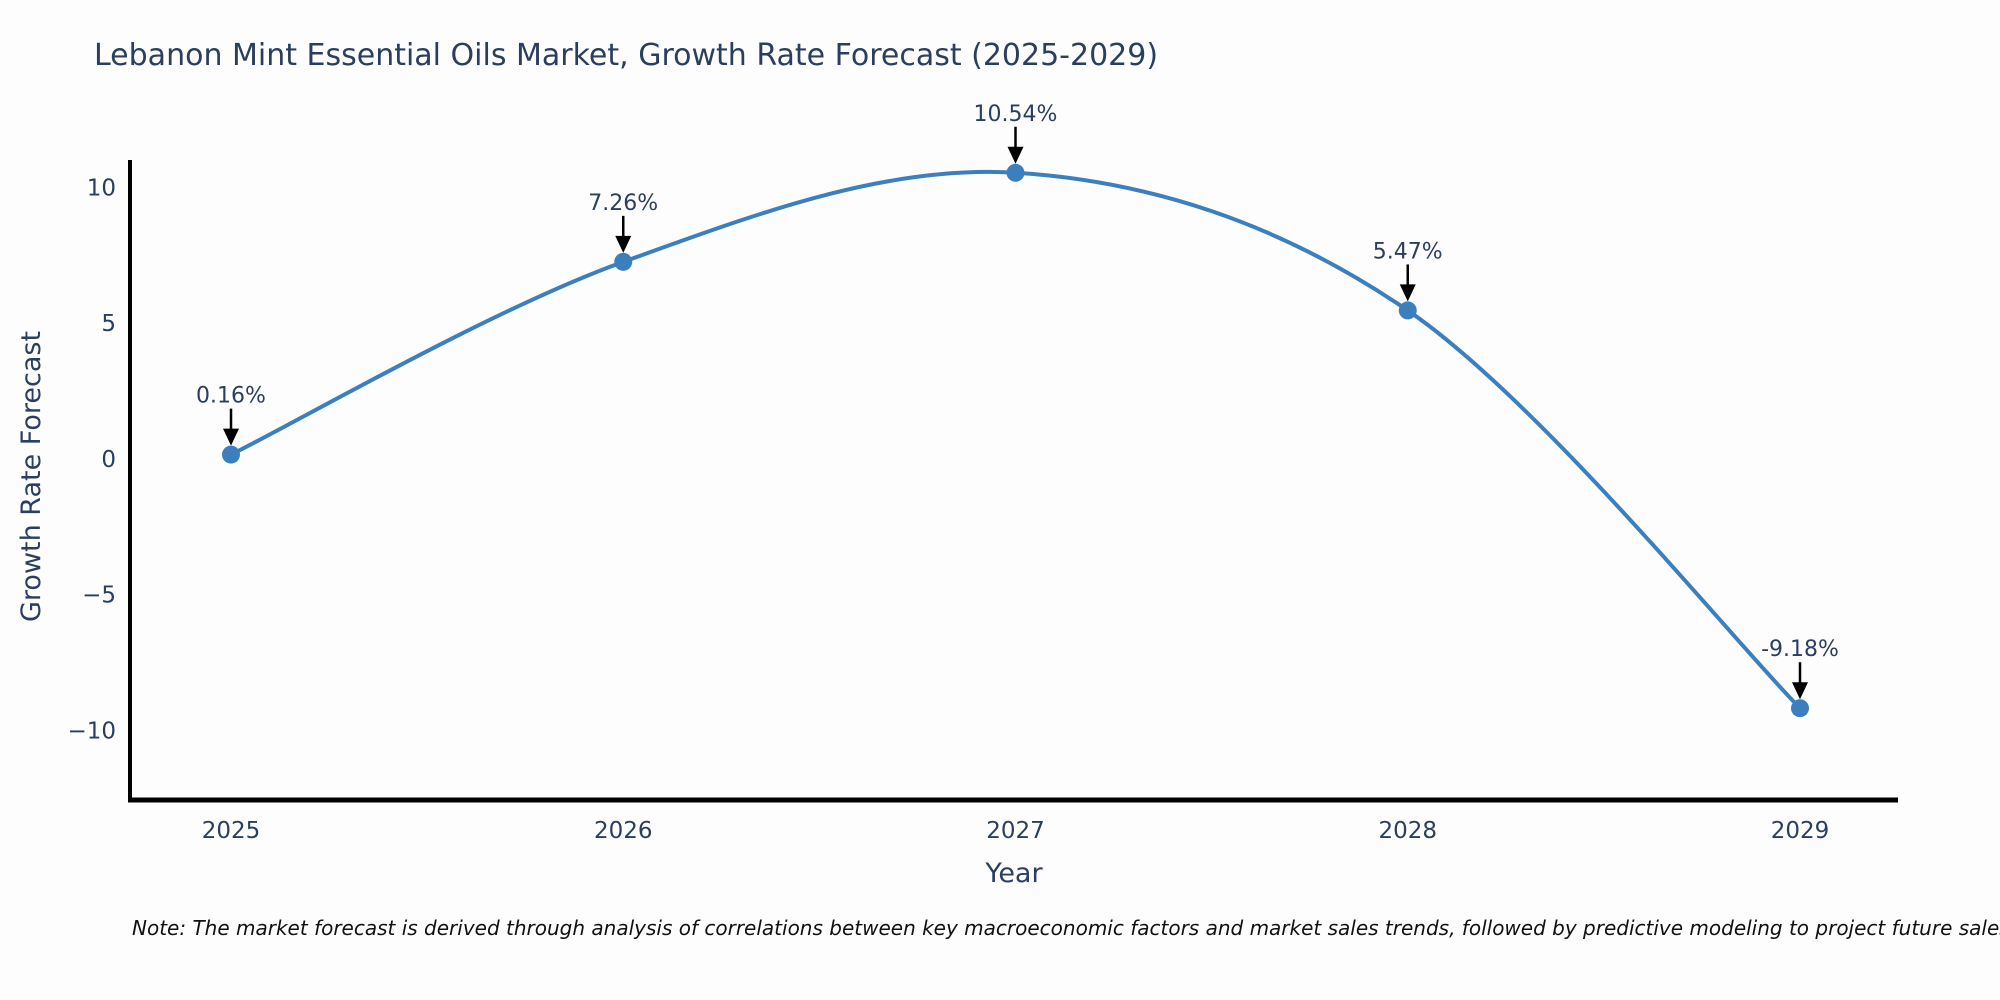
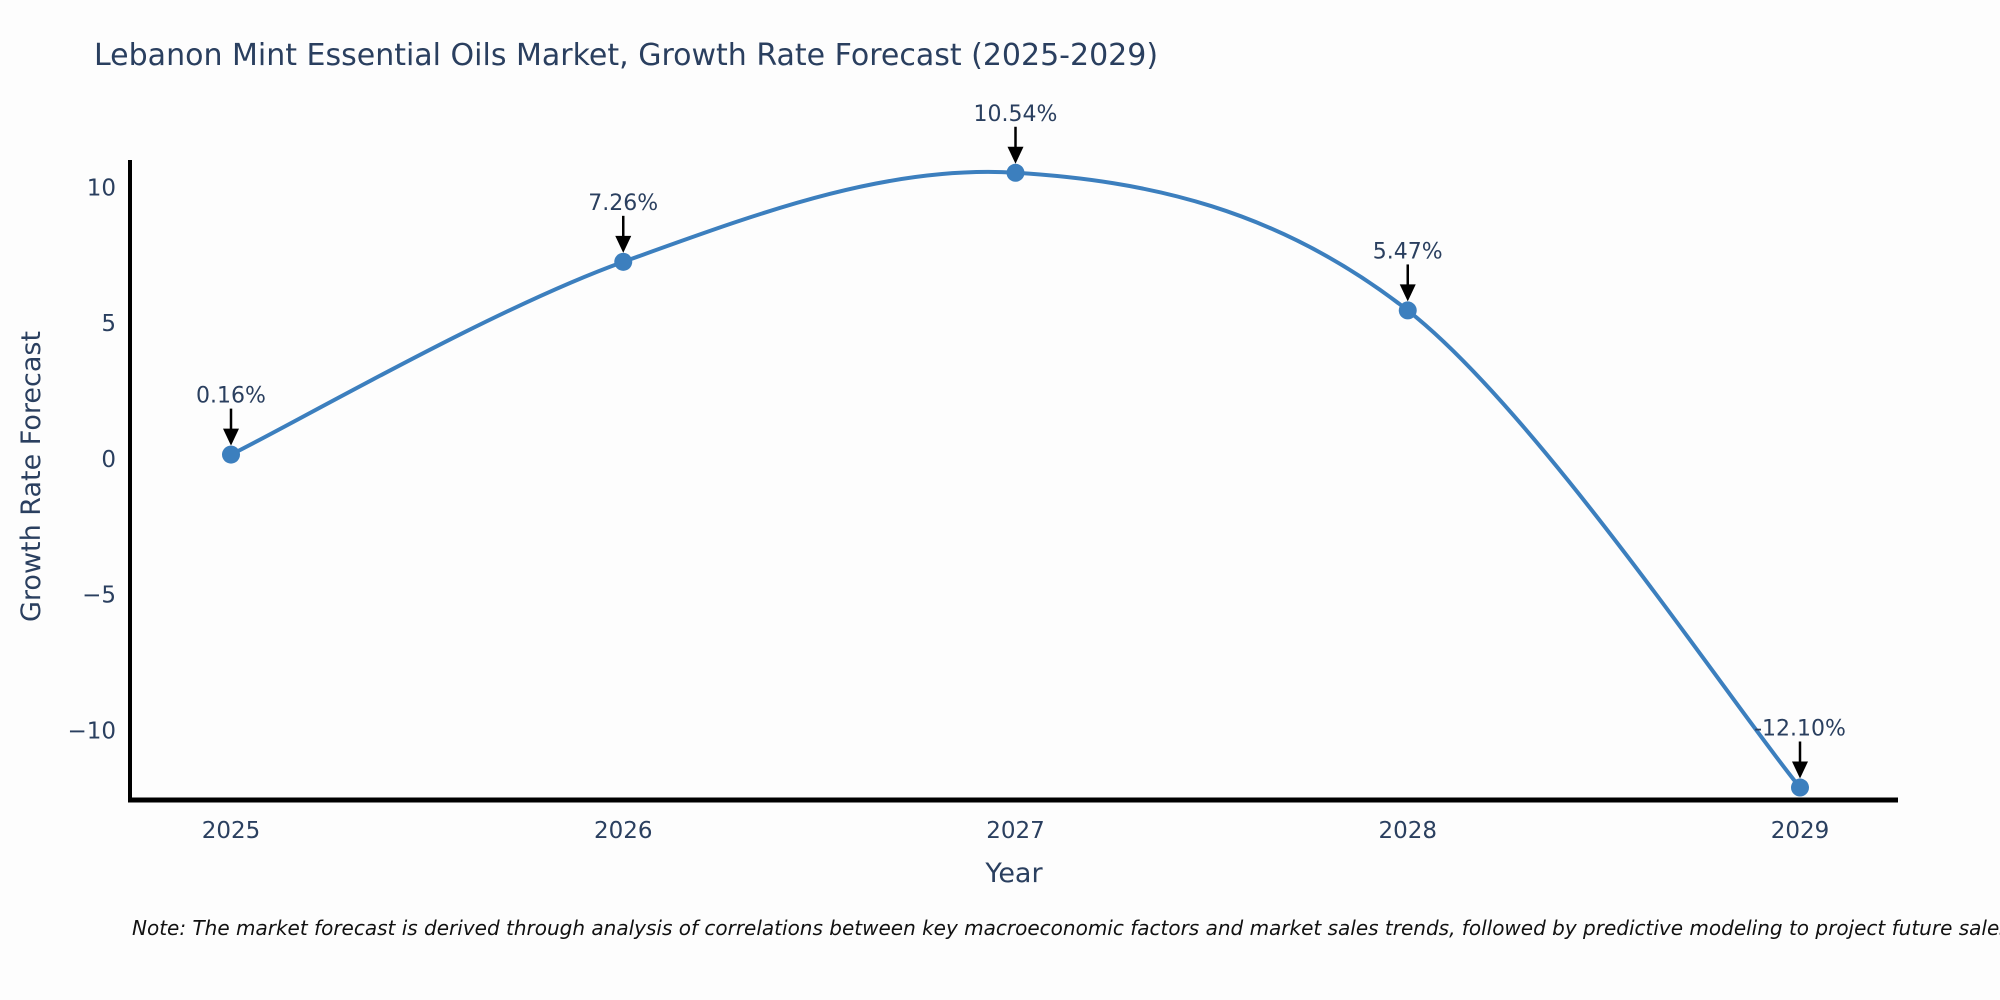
2029: -9.18% -> -12.10%
